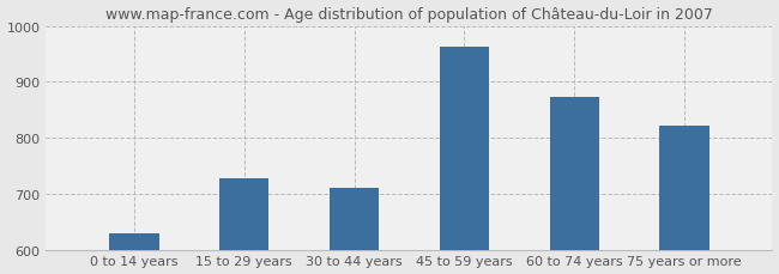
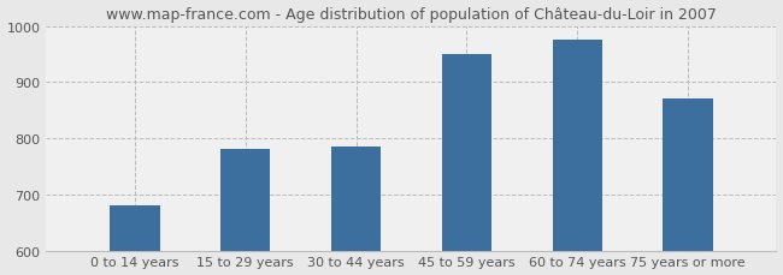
0 to 14 years: 628 -> 680
15 to 29 years: 728 -> 780
30 to 44 years: 710 -> 785
45 to 59 years: 963 -> 950
60 to 74 years: 873 -> 975
75 years or more: 822 -> 870
